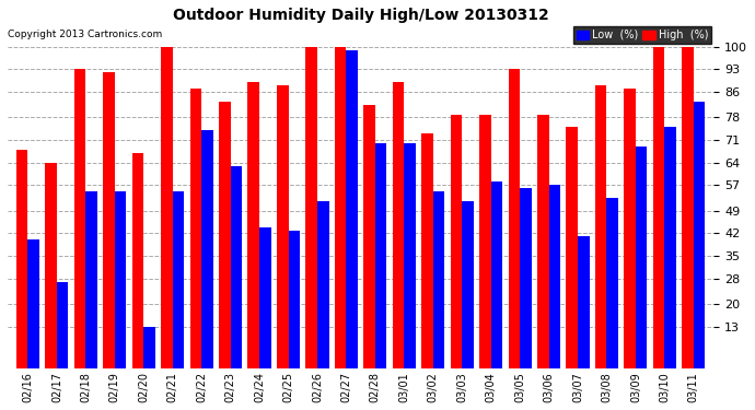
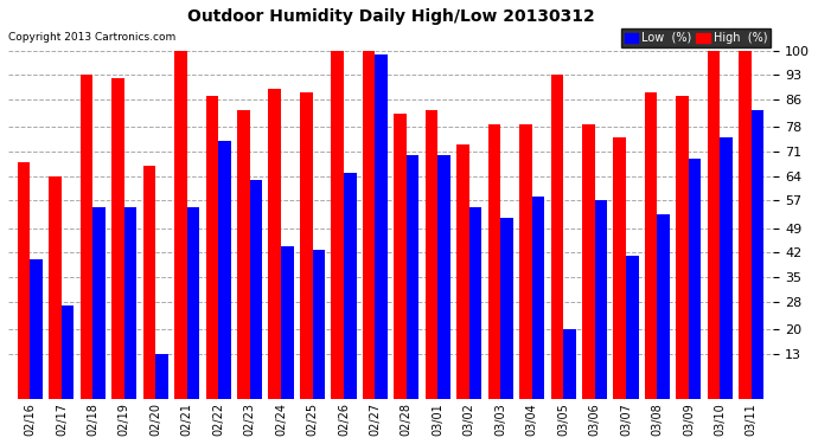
Low (%)/02/26: 52 -> 65
High (%)/03/01: 89 -> 83
Low (%)/03/05: 56 -> 20
